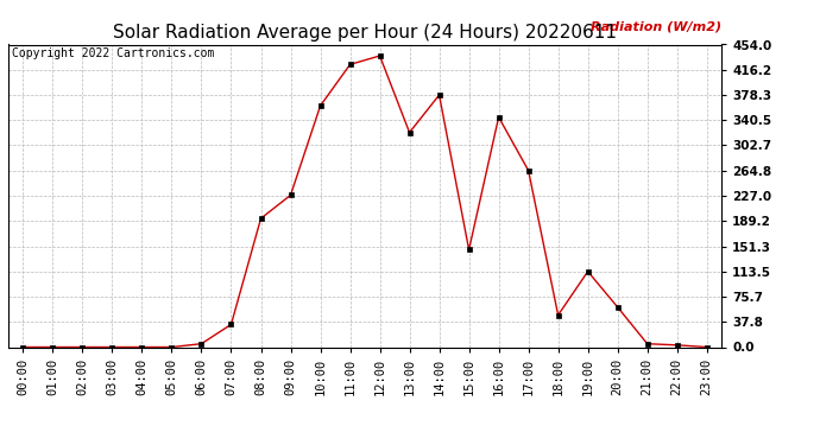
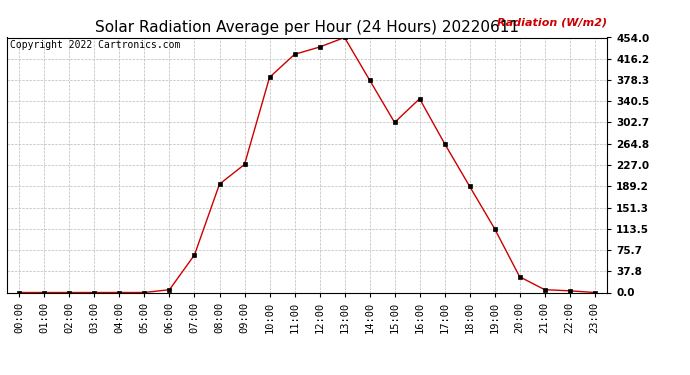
07:00: 34 -> 67
10:00: 362 -> 383
13:00: 322 -> 454
15:00: 146 -> 303
18:00: 48 -> 189
20:00: 60 -> 28
